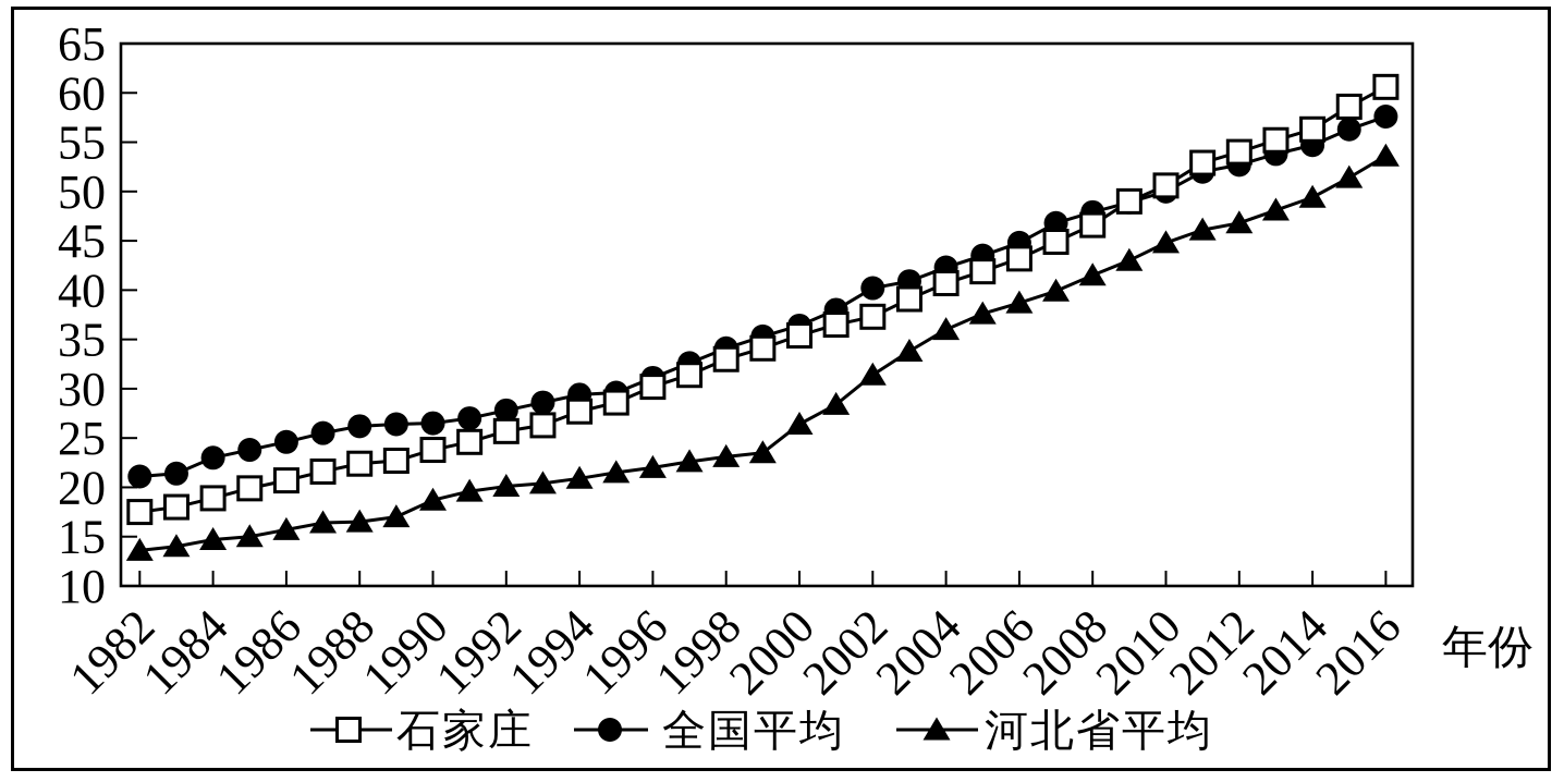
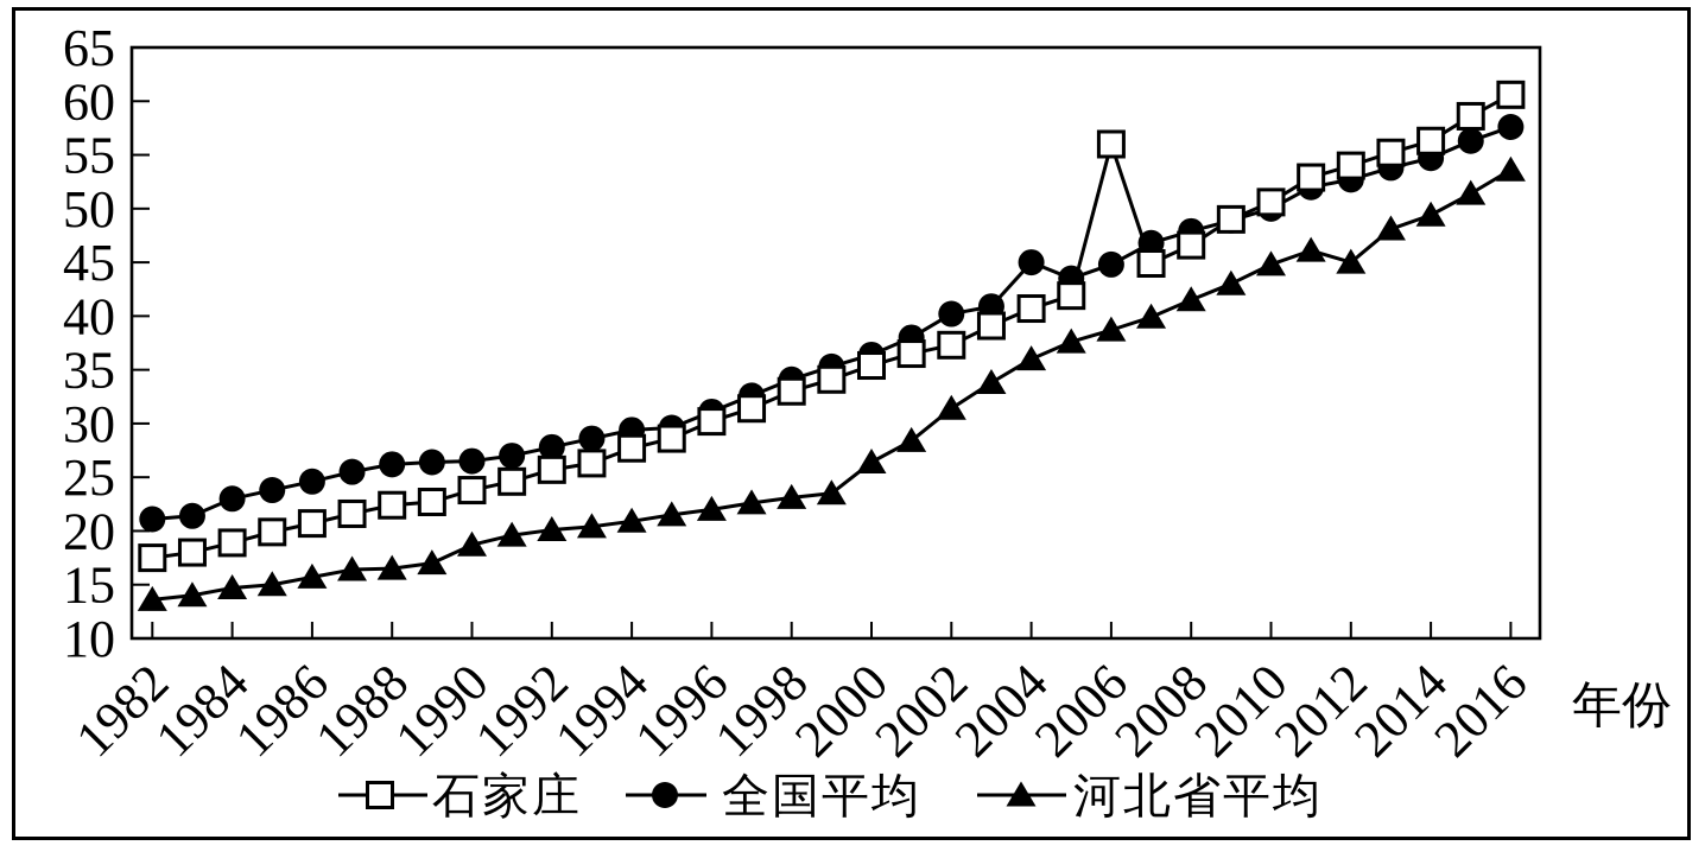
全国平均/2004: 42 -> 45
石家庄/2006: 43 -> 56
河北省平均/2012: 47 -> 45
